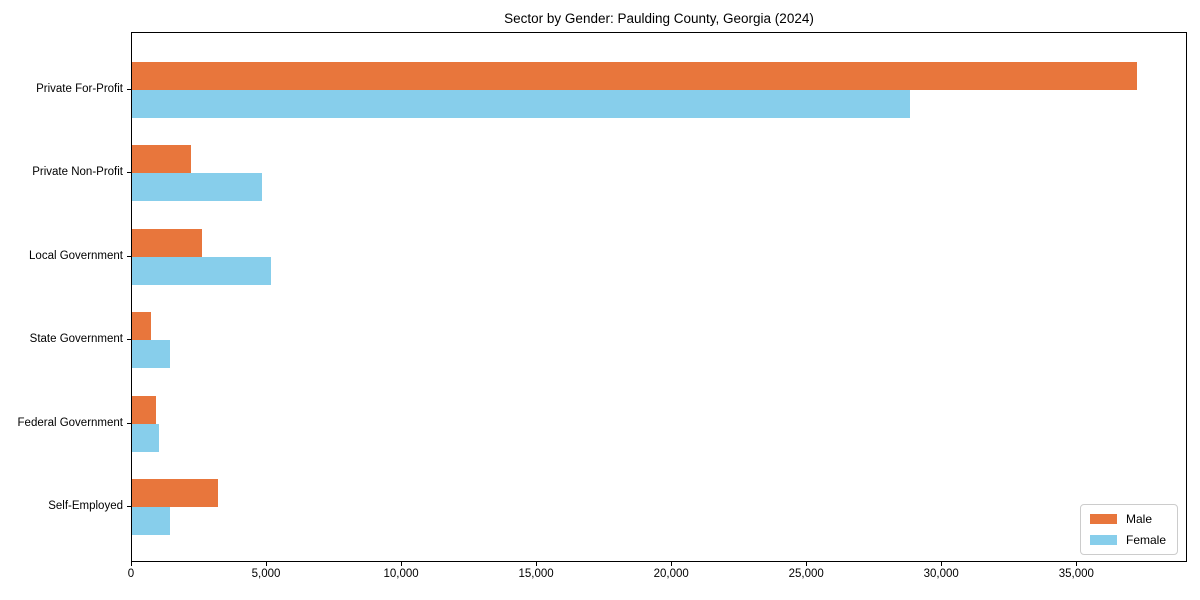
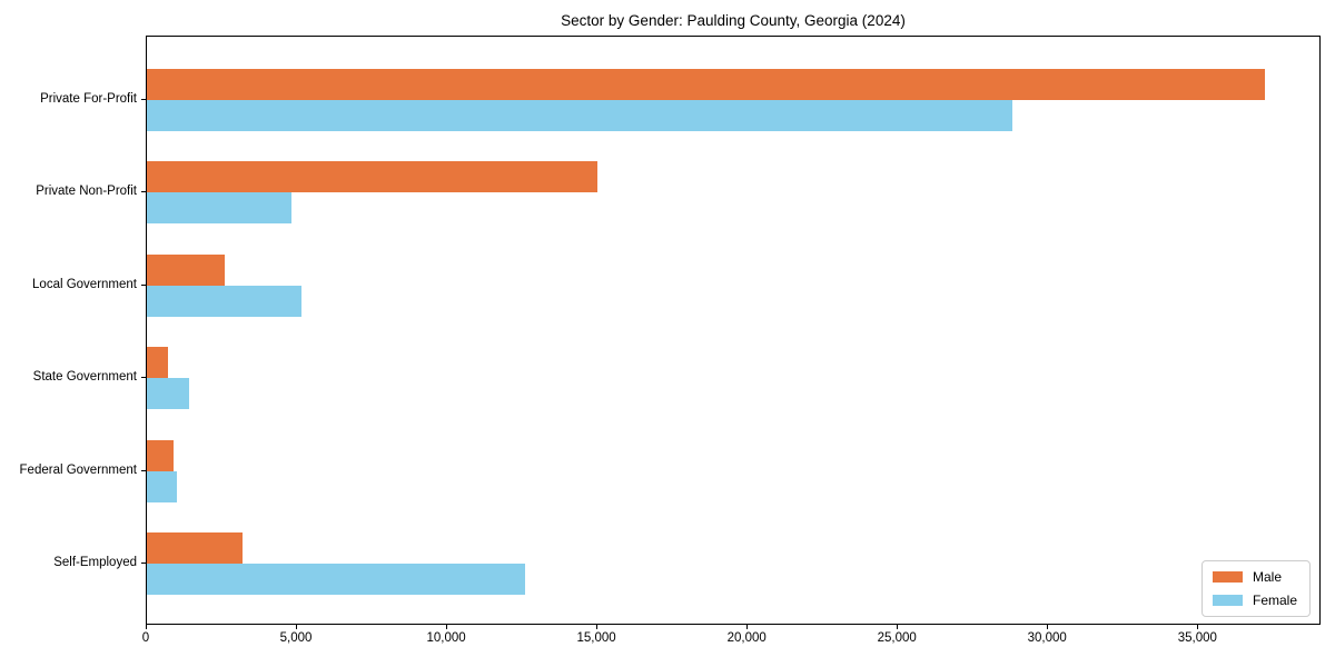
Male/Private Non-Profit: 2200 -> 15000
Female/Self-Employed: 1400 -> 12600
